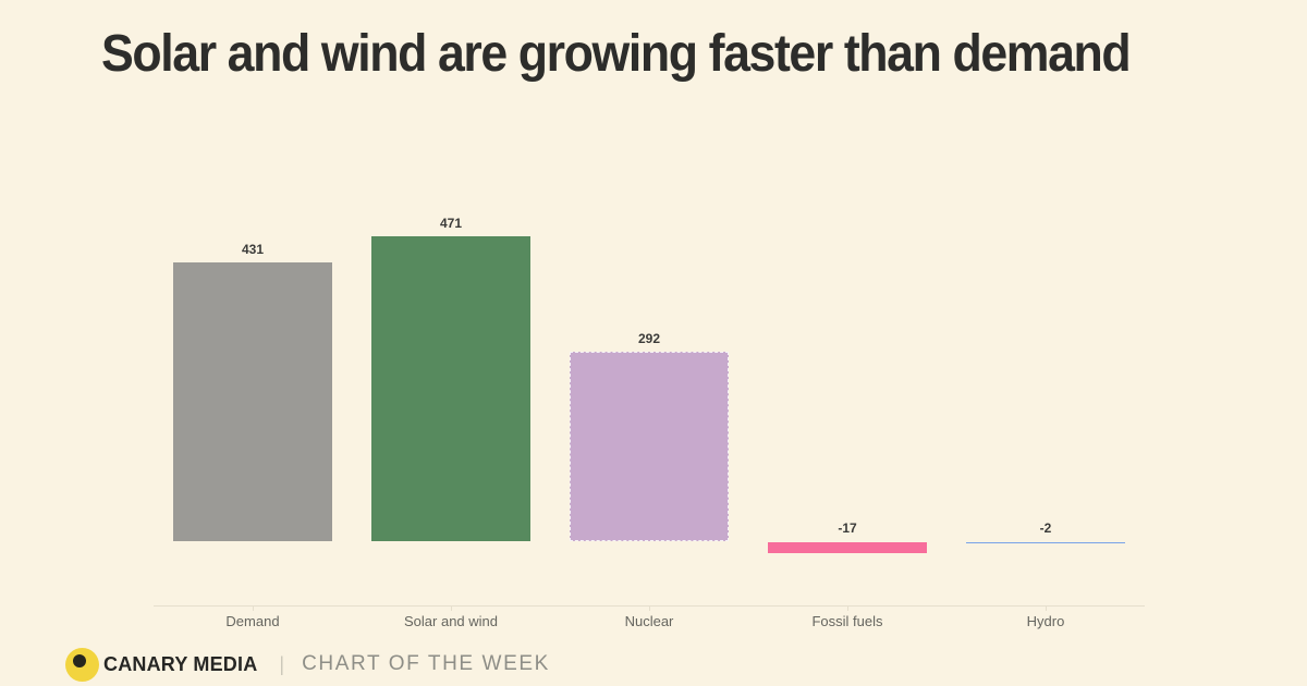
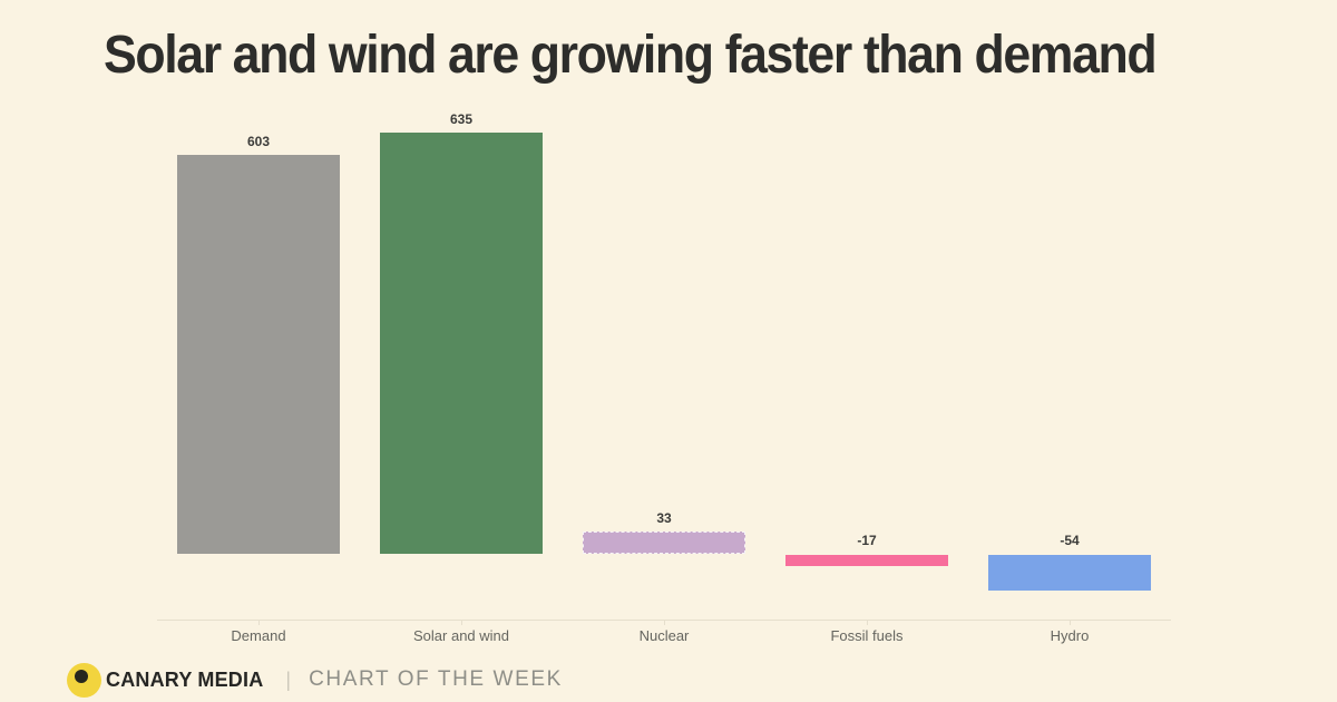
Demand: 431 -> 603
Solar and wind: 471 -> 635
Nuclear: 292 -> 33
Hydro: -2 -> -54
